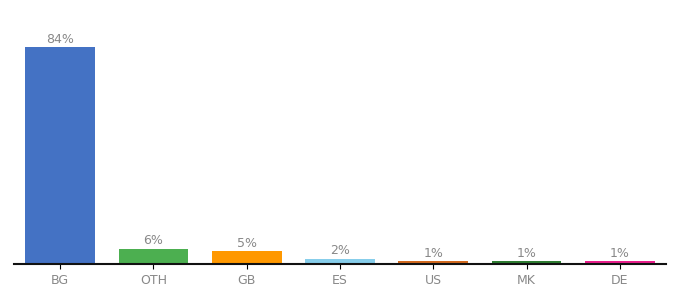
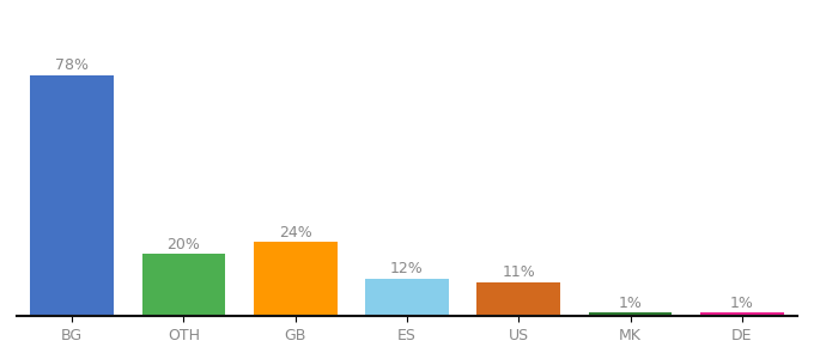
BG: 84% -> 78%
OTH: 6% -> 20%
GB: 5% -> 24%
ES: 2% -> 12%
US: 1% -> 11%
